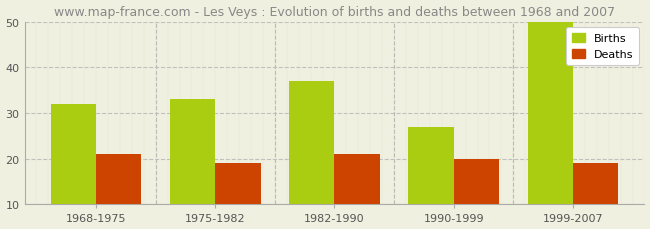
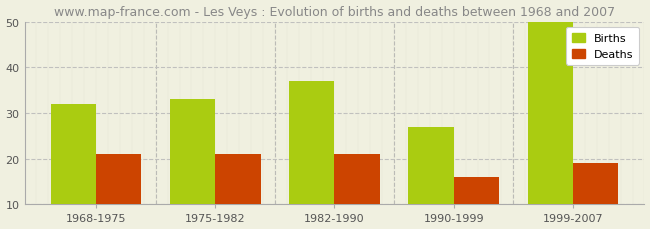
Deaths/1975-1982: 19 -> 21
Deaths/1990-1999: 20 -> 16
